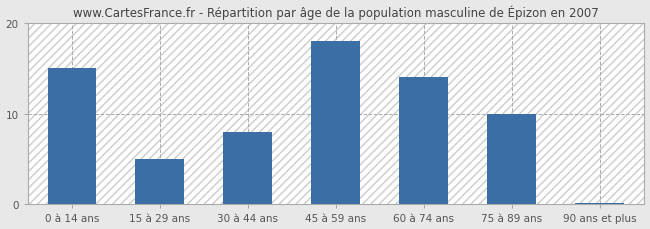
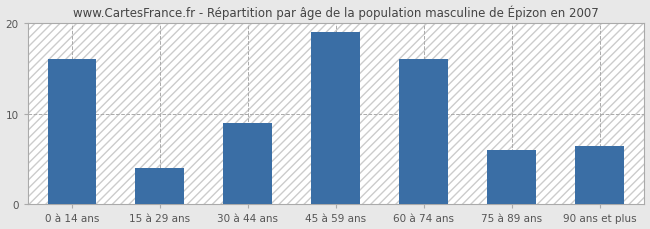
0 à 14 ans: 15.0 -> 16.0
15 à 29 ans: 5.0 -> 4.0
30 à 44 ans: 8.0 -> 9.0
45 à 59 ans: 18.0 -> 19.0
60 à 74 ans: 14.0 -> 16.0
75 à 89 ans: 10.0 -> 6.0
90 ans et plus: 0.2 -> 6.4
